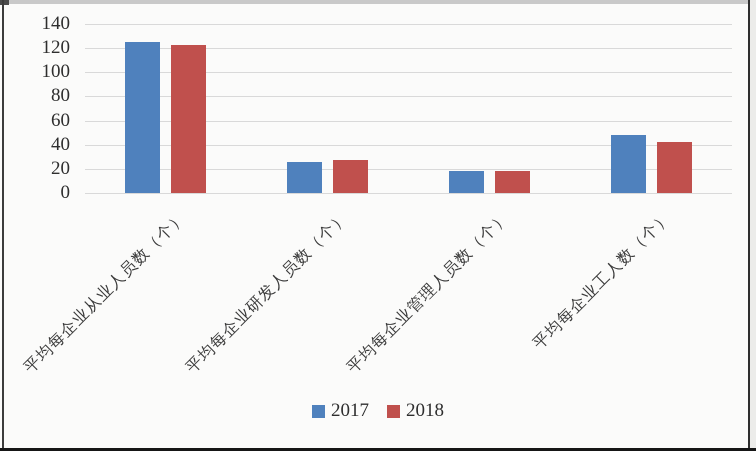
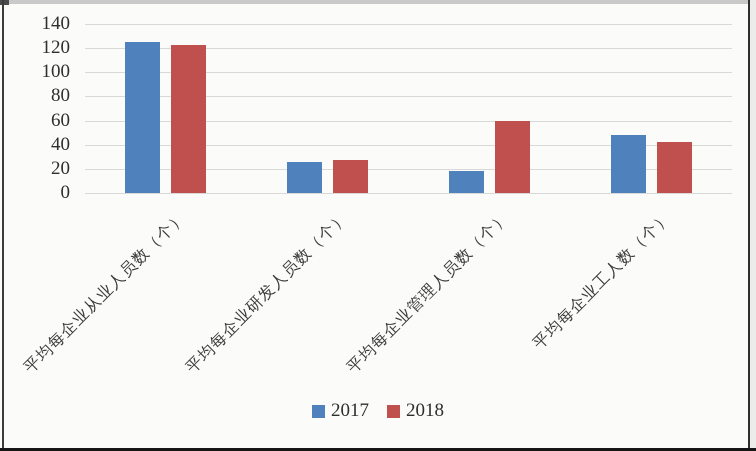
2018/平均每企业管理人员数（个）: 18 -> 60
